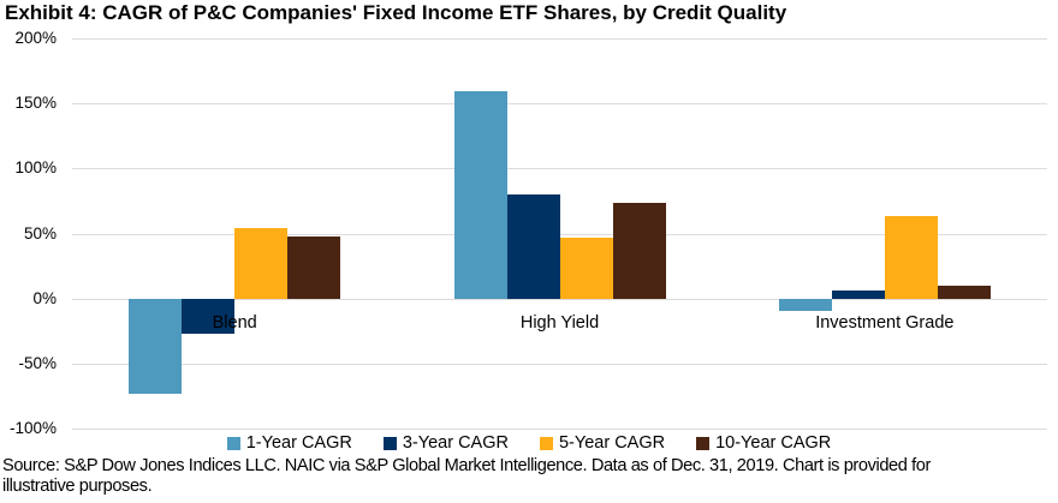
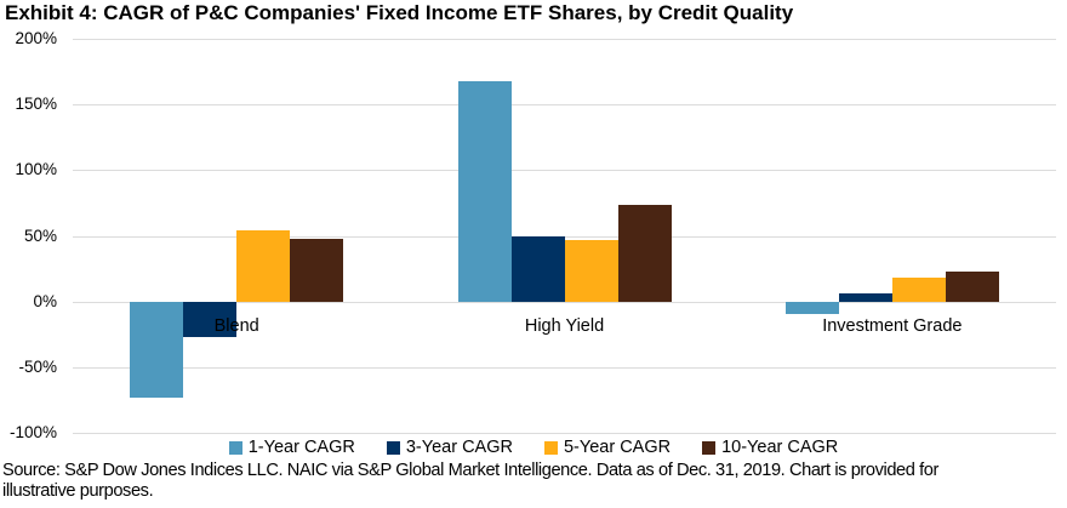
1-Year CAGR/High Yield: 159% -> 168%
3-Year CAGR/High Yield: 80% -> 50%
5-Year CAGR/Investment Grade: 63% -> 18%
10-Year CAGR/Investment Grade: 10% -> 23%
